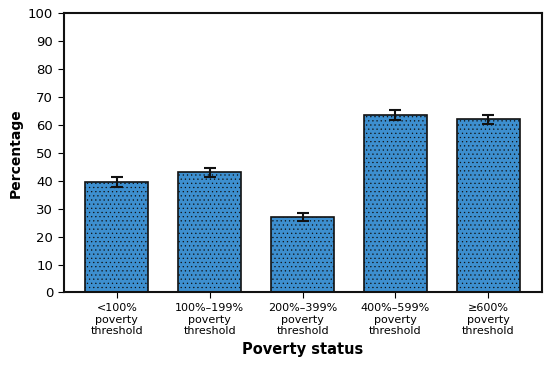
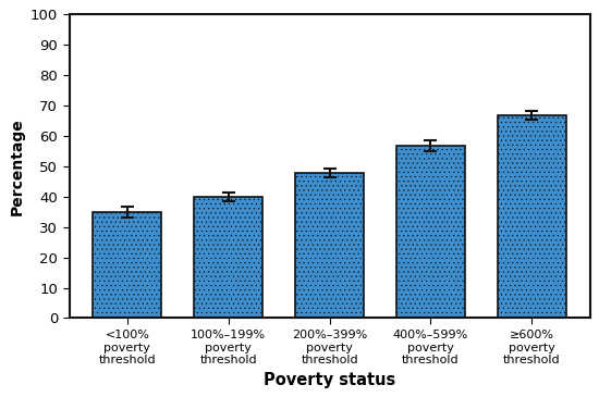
<100% poverty threshold: 39.5 -> 34.8
100%–199% poverty threshold: 43.0 -> 40.0
200%–399% poverty threshold: 27.0 -> 47.8
400%–599% poverty threshold: 63.5 -> 56.7
≥600% poverty threshold: 62.0 -> 66.8
